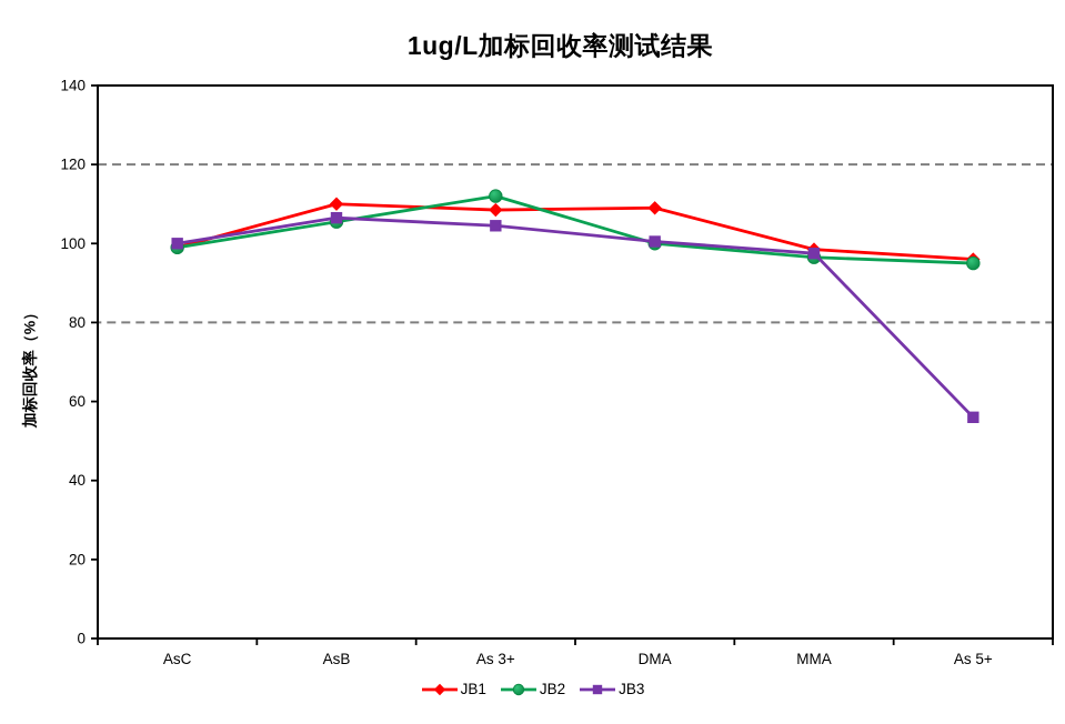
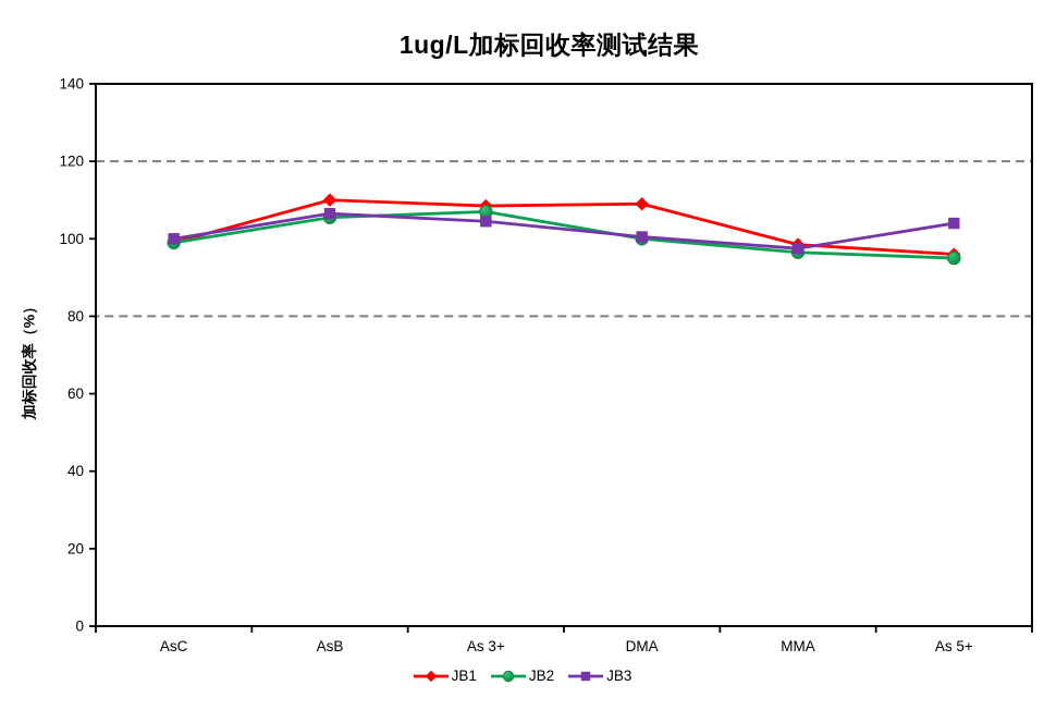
JB2/As 3+: 112 -> 107
JB3/As 5+: 56 -> 104
